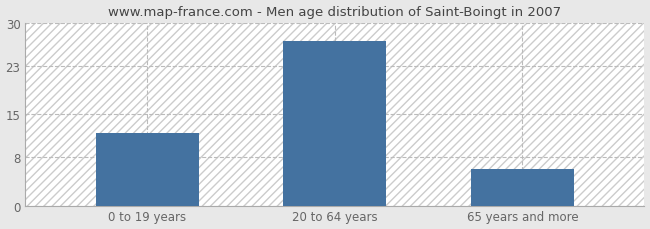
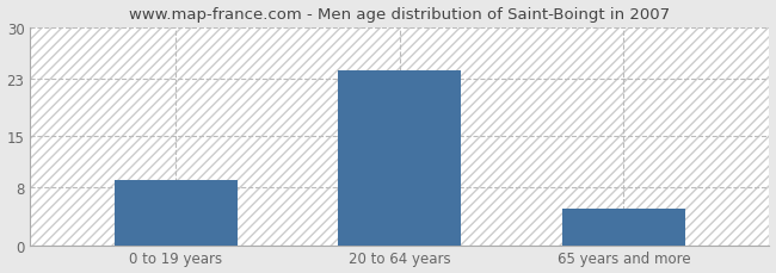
0 to 19 years: 12 -> 9
20 to 64 years: 27 -> 24
65 years and more: 6 -> 5
